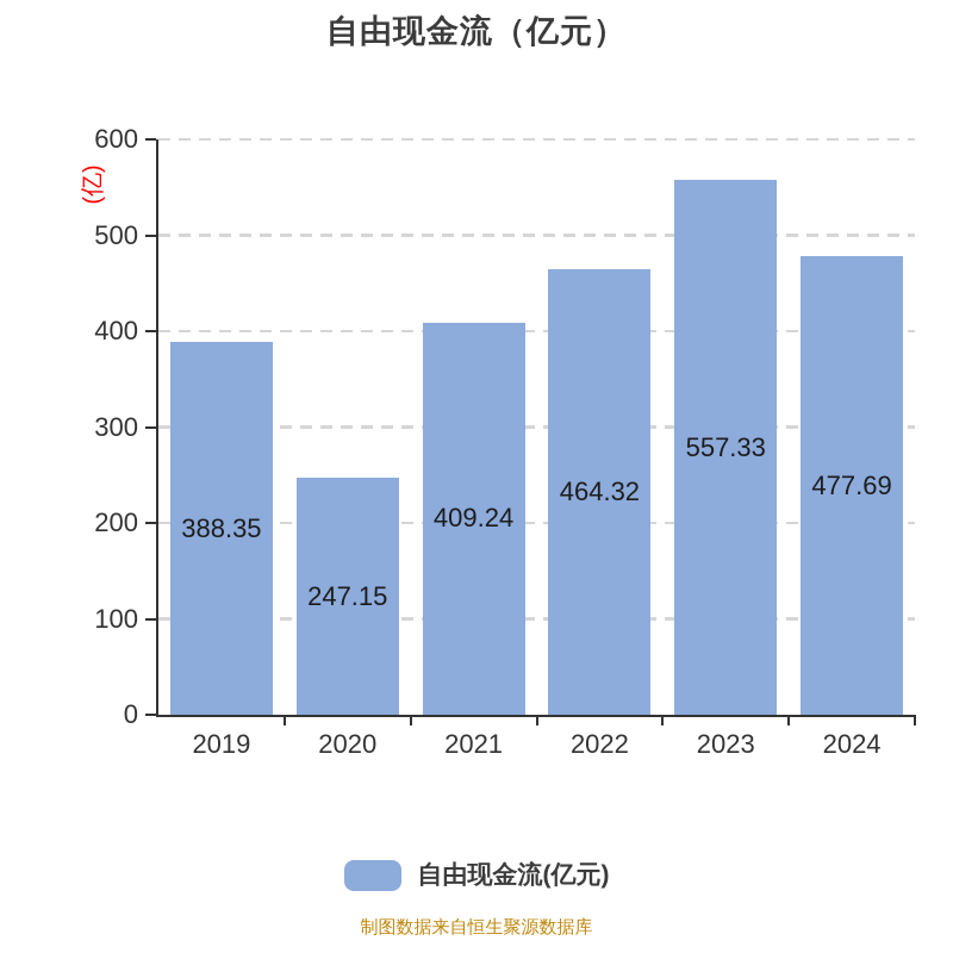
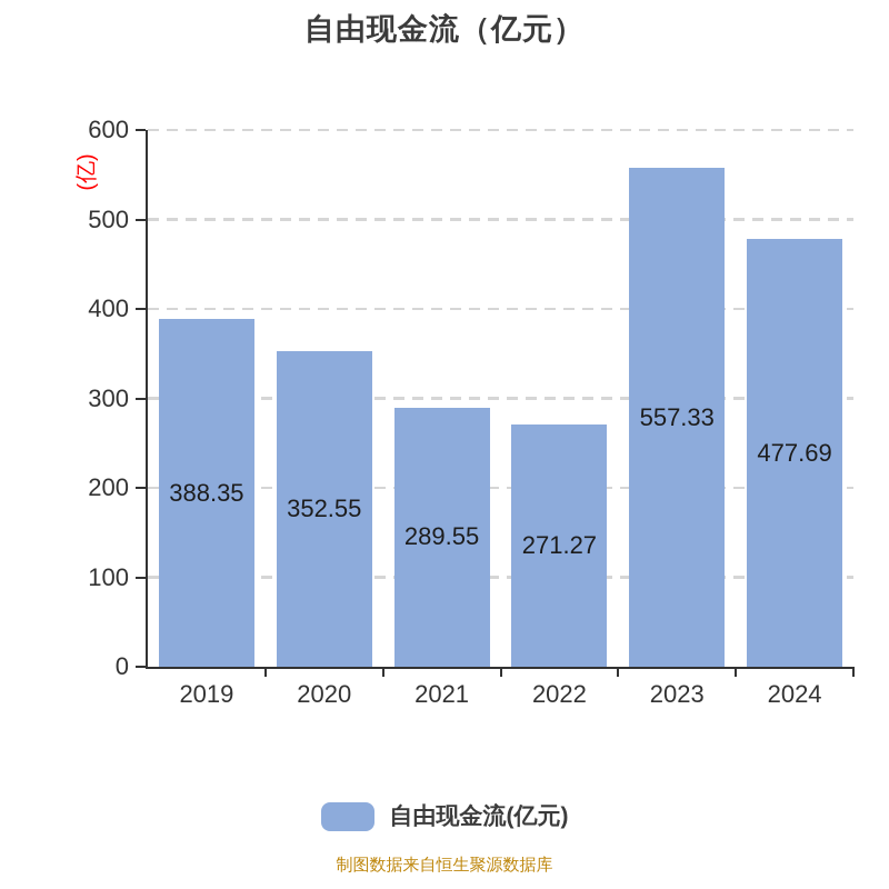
2020: 247.15 -> 352.55
2021: 409.24 -> 289.55
2022: 464.32 -> 271.27
